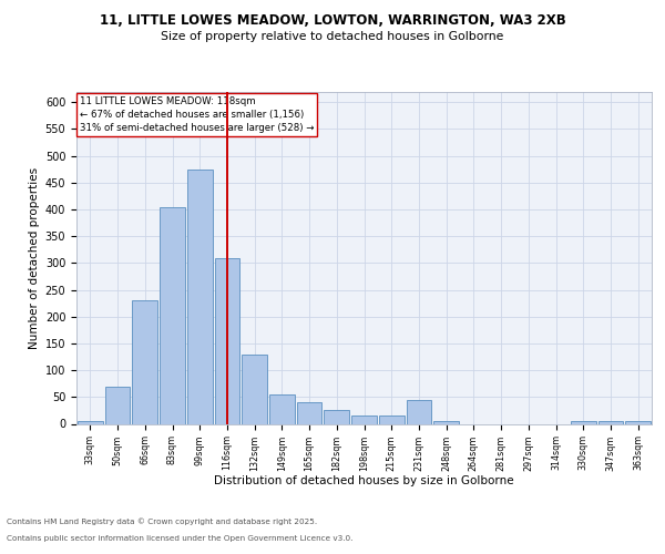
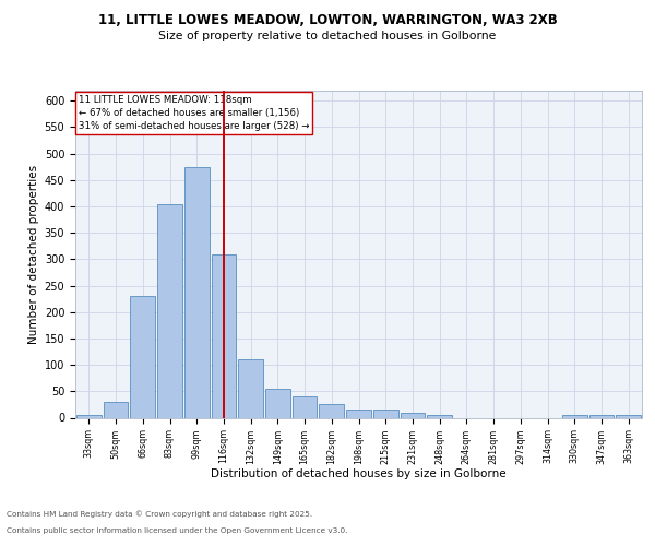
50sqm: 70 -> 30
132sqm: 130 -> 110
231sqm: 45 -> 10
